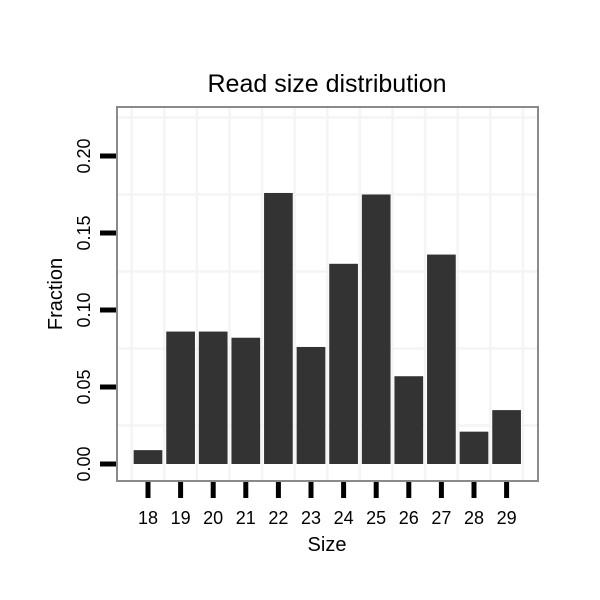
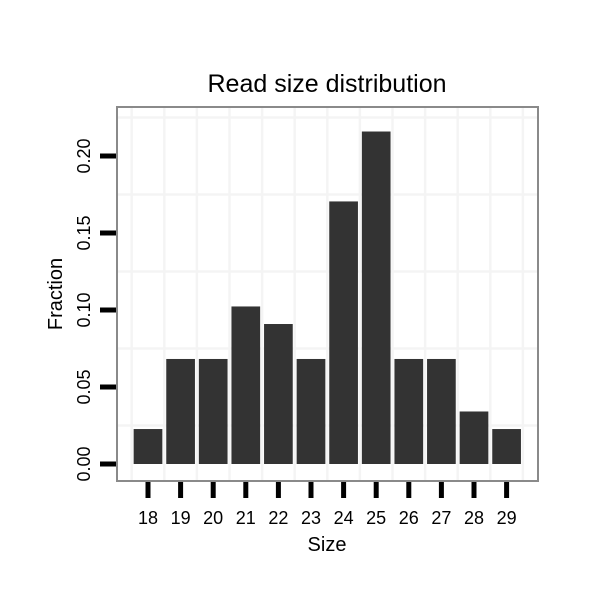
18: 0.009 -> 0.023
19: 0.086 -> 0.068
20: 0.086 -> 0.068
21: 0.082 -> 0.102
22: 0.176 -> 0.091
23: 0.076 -> 0.068
24: 0.130 -> 0.171
25: 0.175 -> 0.216
26: 0.057 -> 0.068
27: 0.136 -> 0.068
28: 0.021 -> 0.034
29: 0.035 -> 0.023
